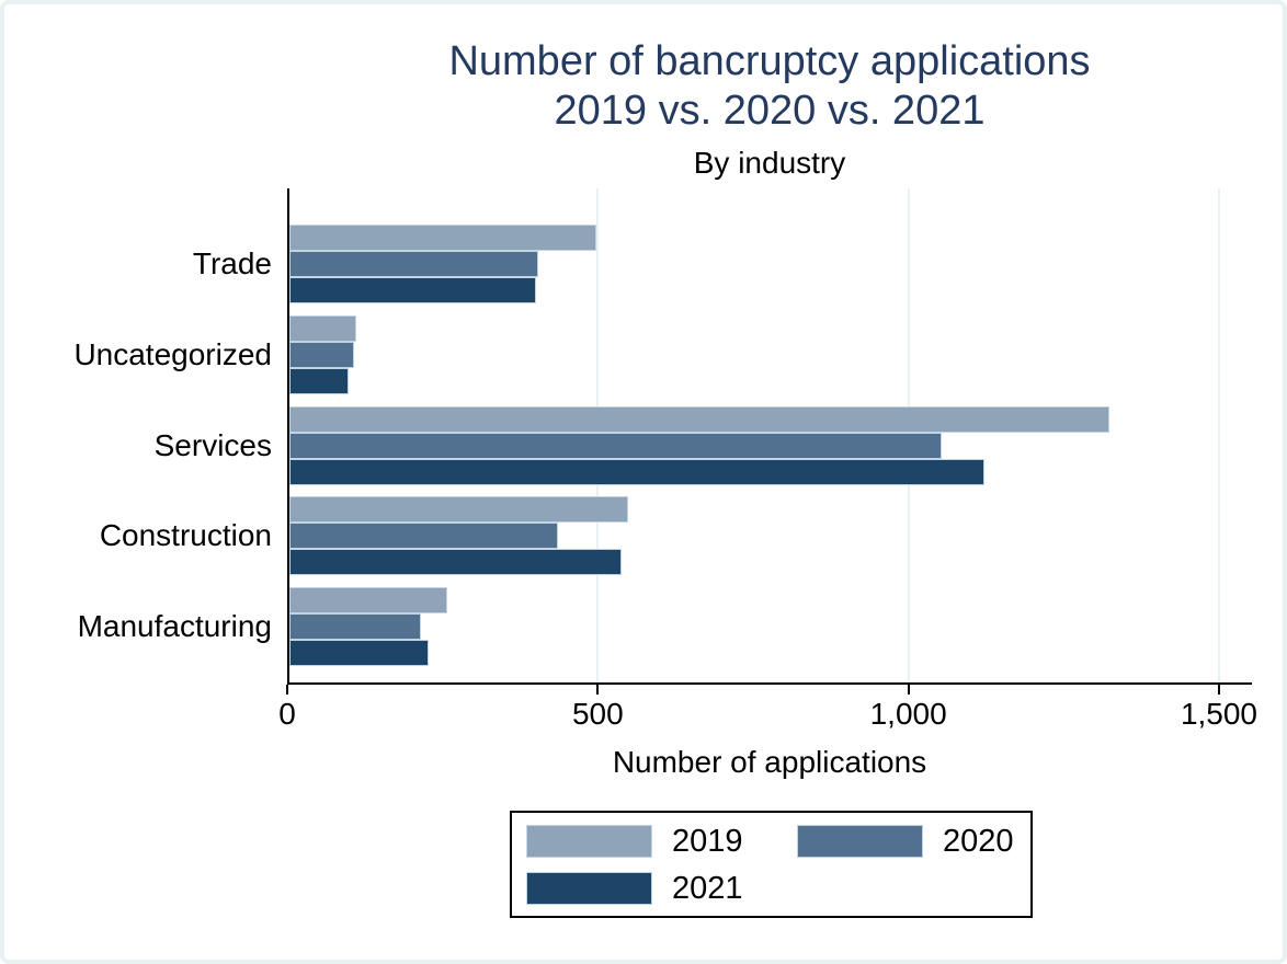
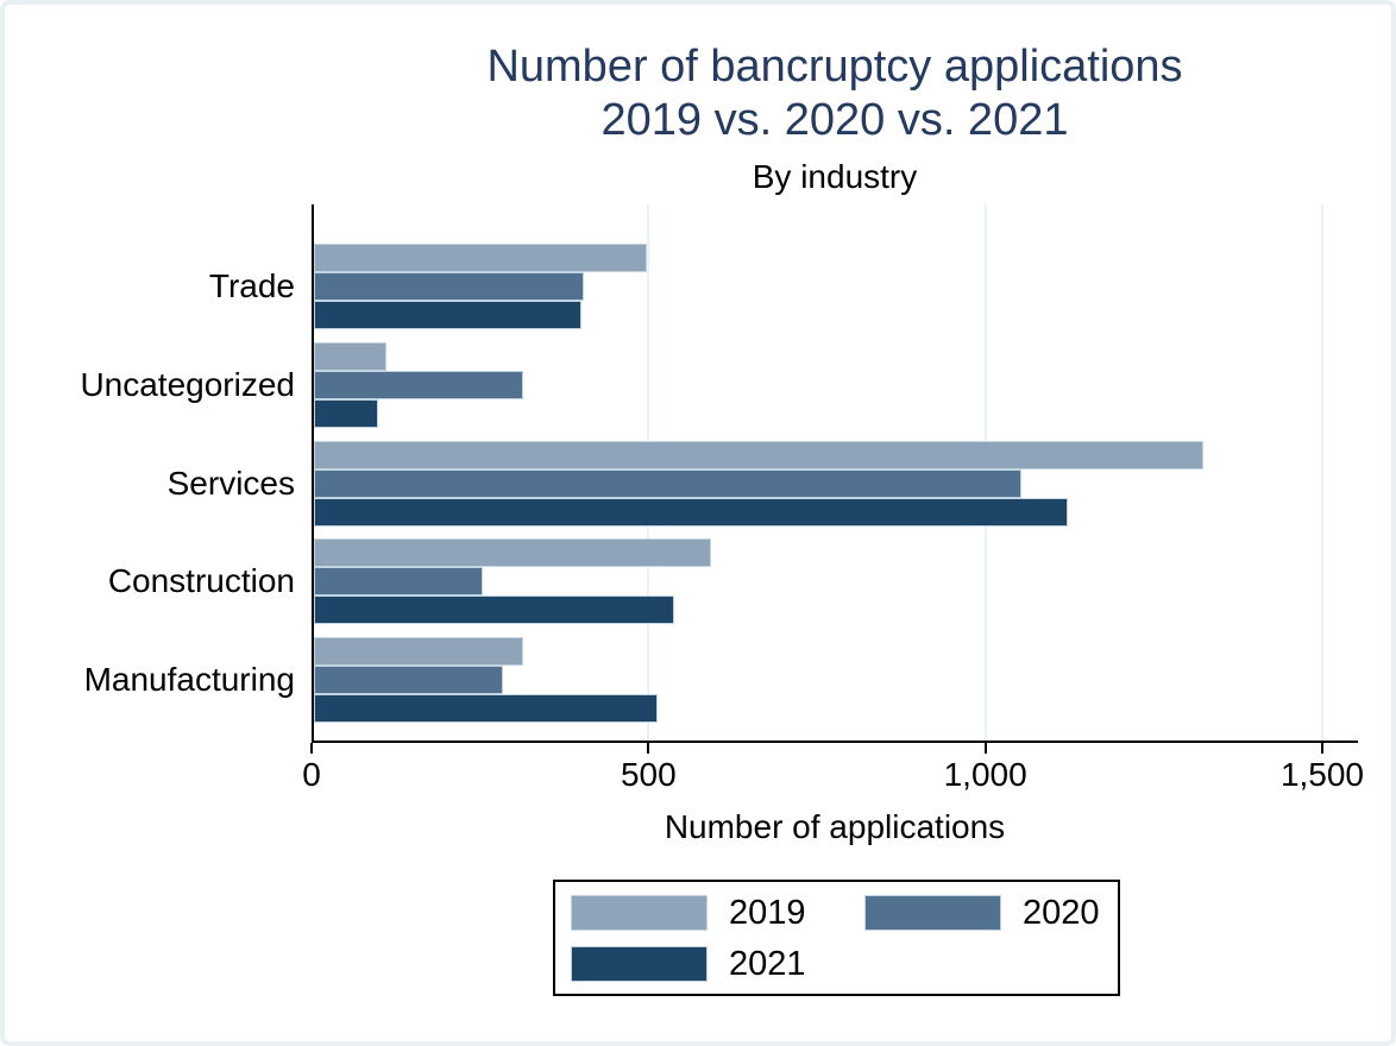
2020/Uncategorized: 100 -> 310
2019/Construction: 540 -> 590
2020/Construction: 430 -> 250
2019/Manufacturing: 250 -> 310
2020/Manufacturing: 210 -> 280
2021/Manufacturing: 220 -> 510
